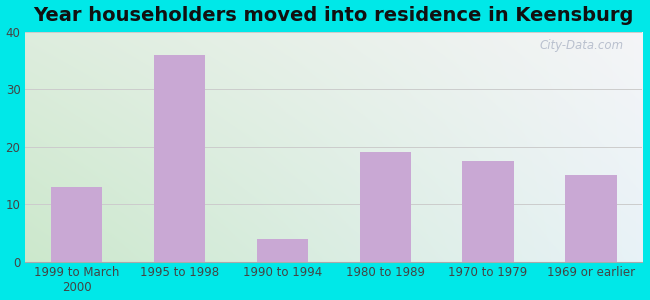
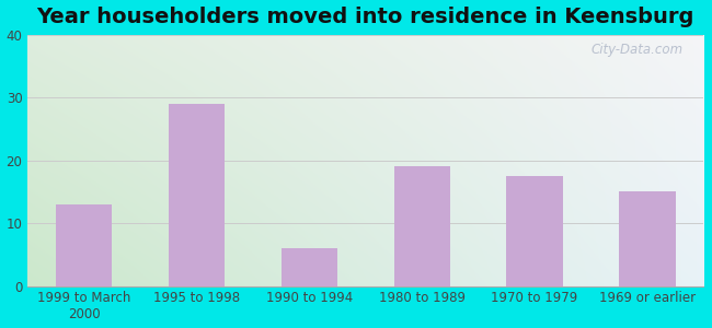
1995 to 1998: 36.0 -> 29.0
1990 to 1994: 4.0 -> 6.0
